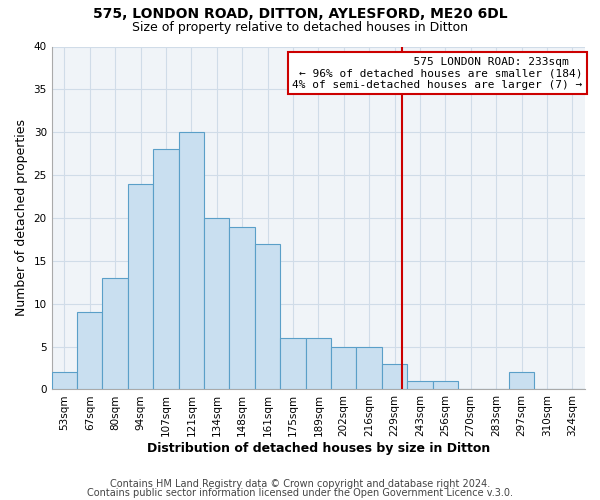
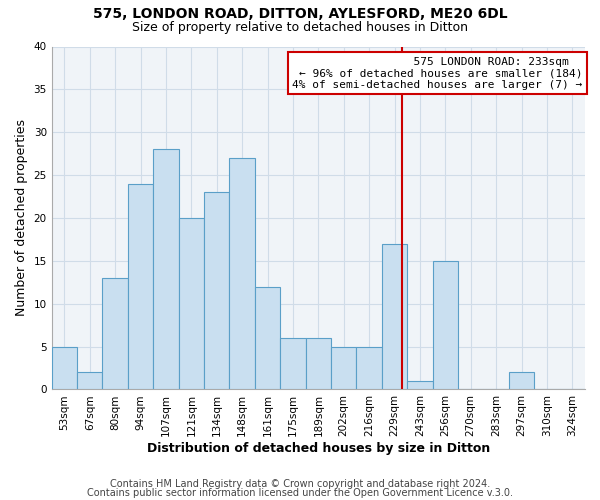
53sqm: 2 -> 5
67sqm: 9 -> 2
121sqm: 30 -> 20
134sqm: 20 -> 23
148sqm: 19 -> 27
161sqm: 17 -> 12
229sqm: 3 -> 17
256sqm: 1 -> 15
